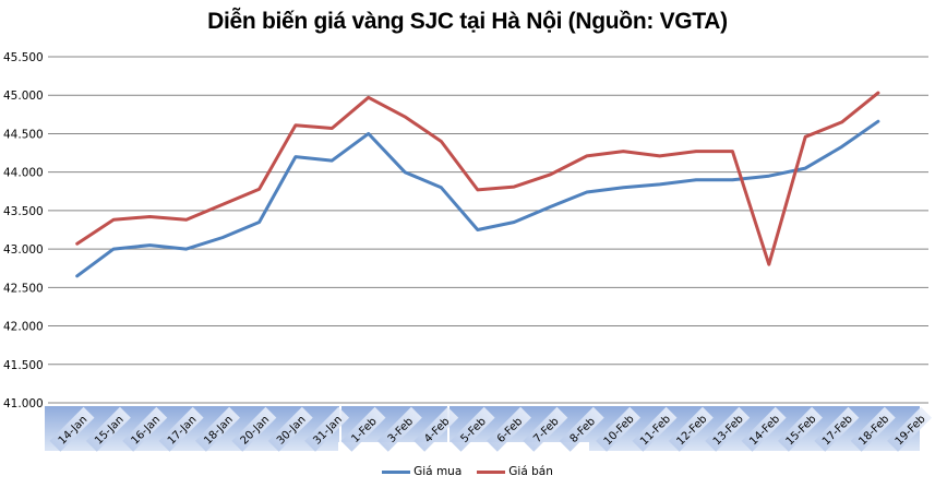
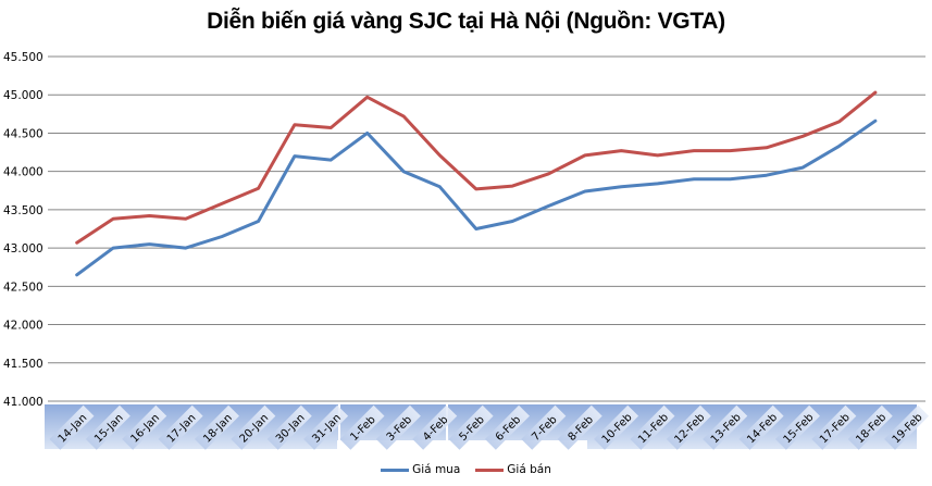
Giá bán/4-Feb: 44.4 -> 44.2
Giá bán/14-Feb: 42.8 -> 44.3
